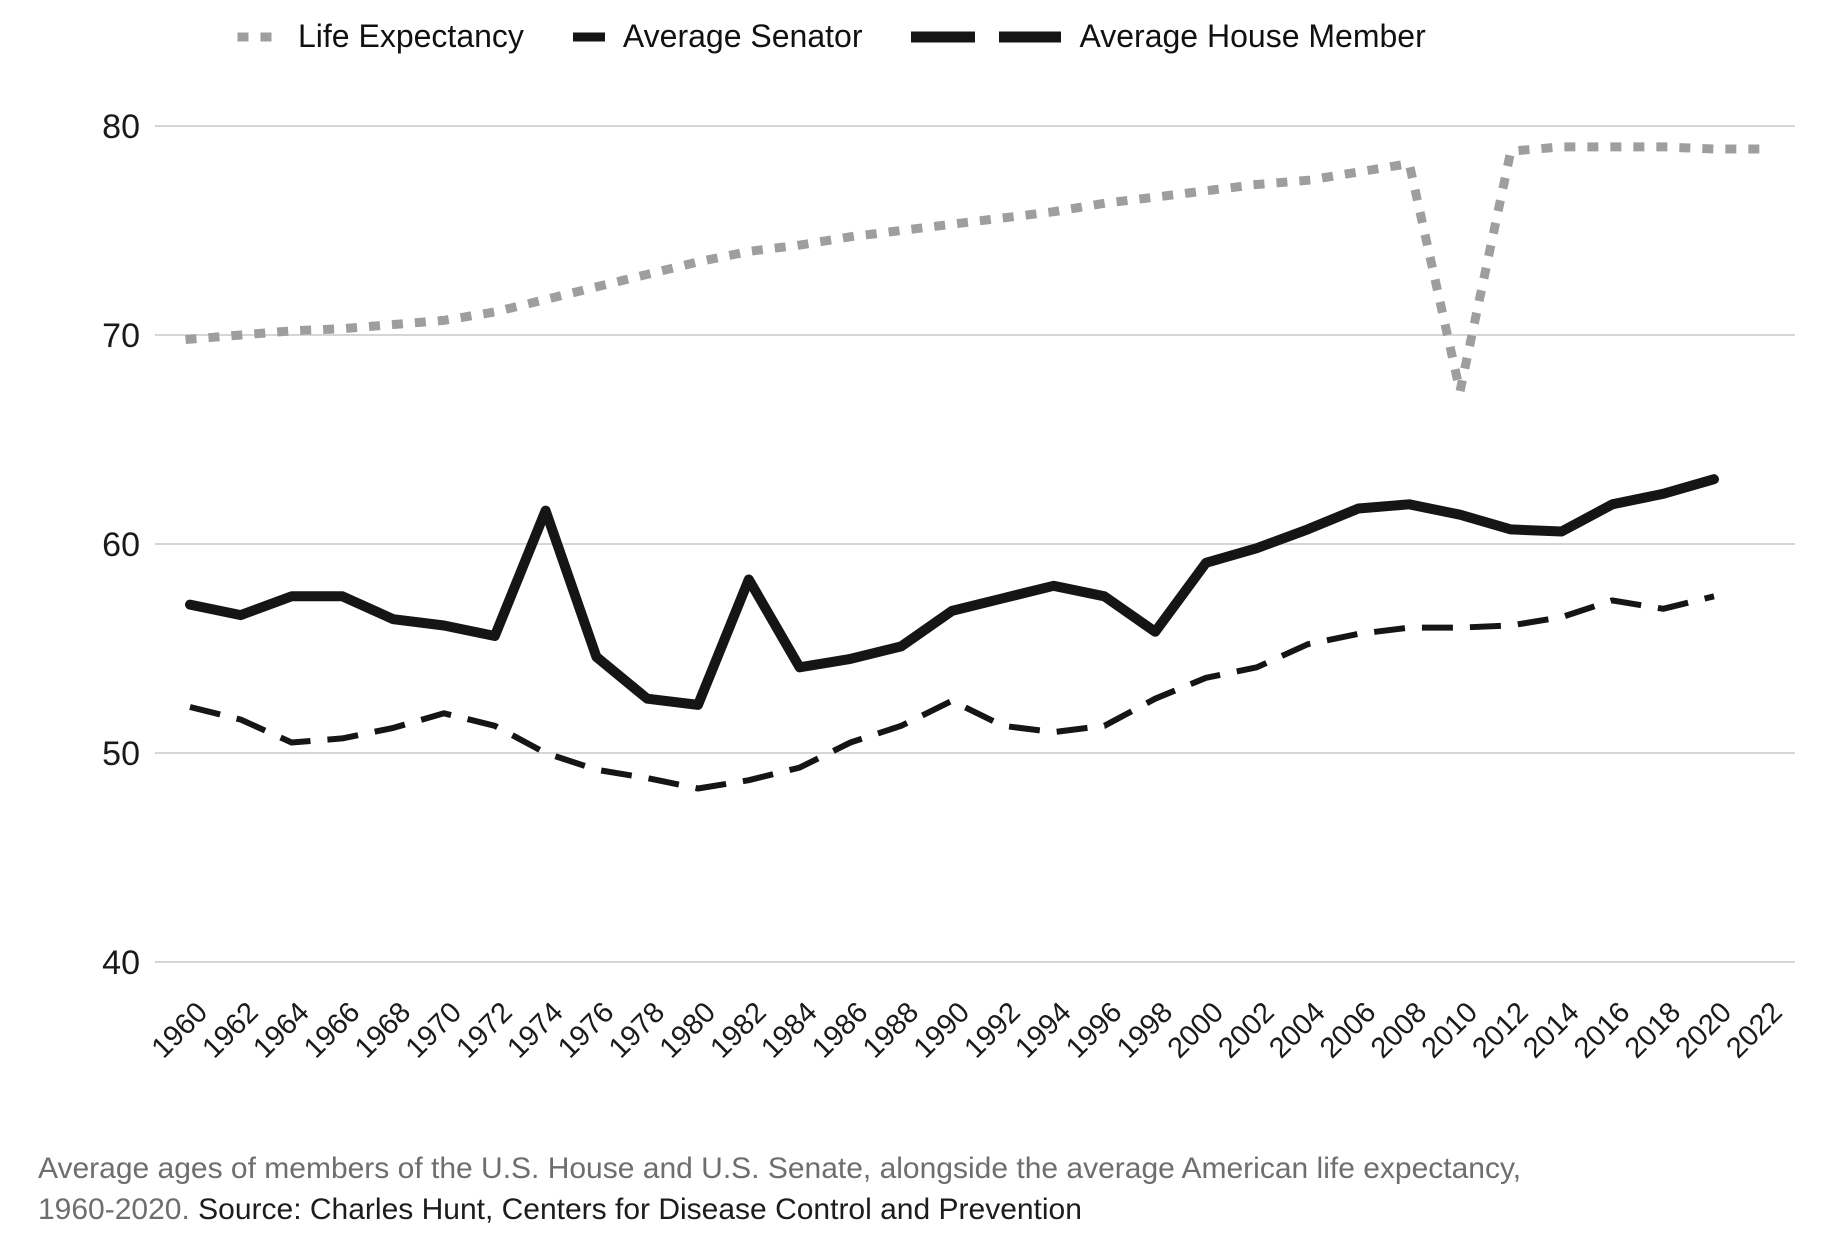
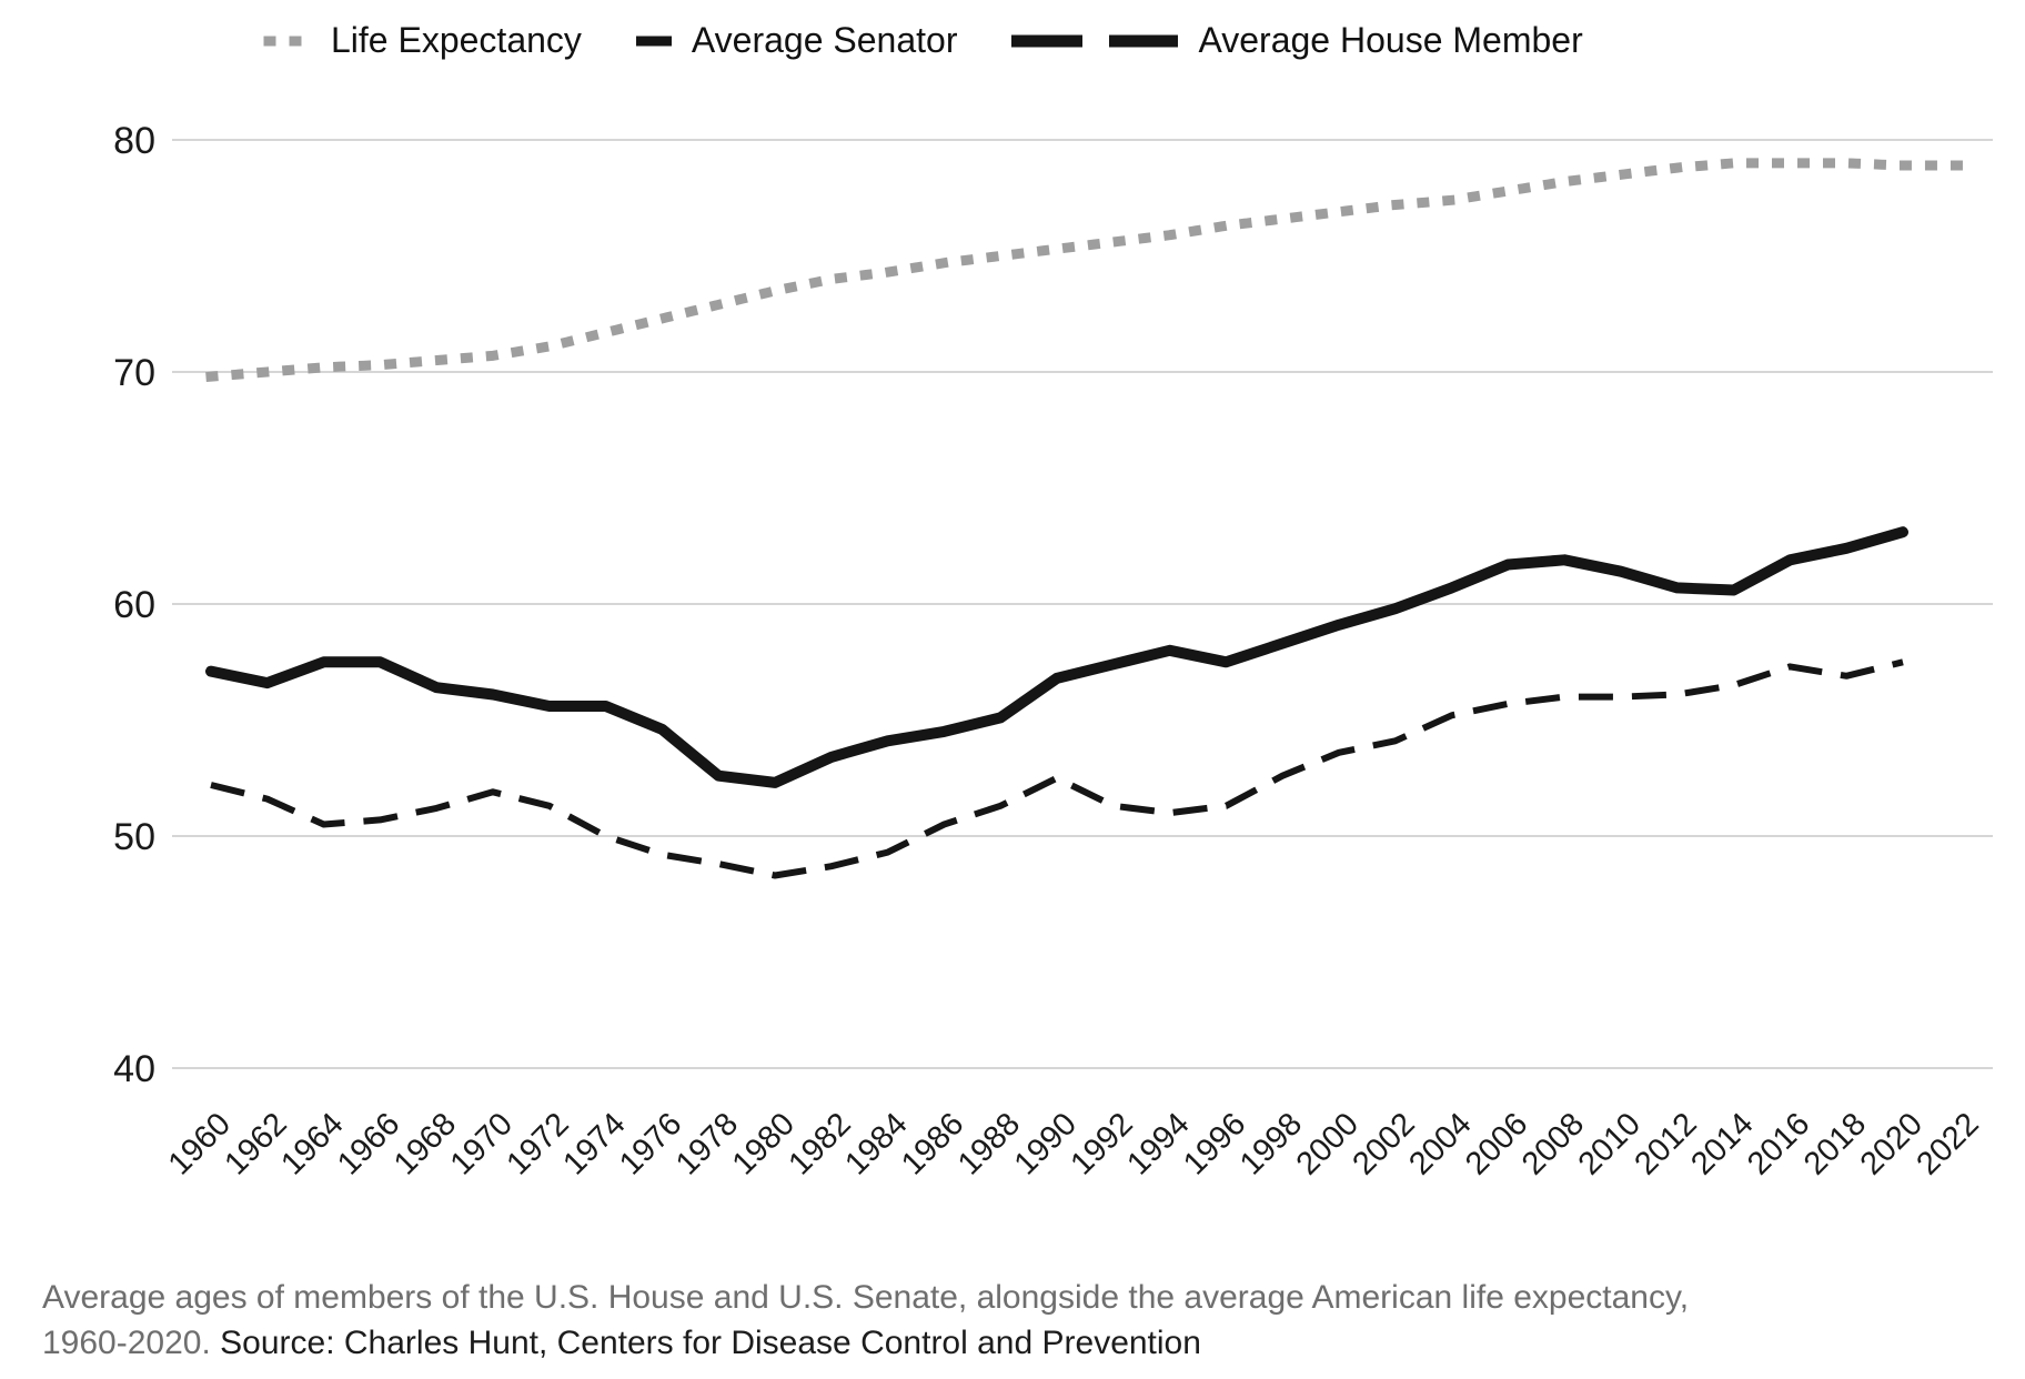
Average House Member/1974: 61.6 -> 55.6
Average House Member/1982: 58.3 -> 53.4
Average House Member/1998: 55.8 -> 58.3
Life Expectancy/2010: 67.3 -> 78.5
